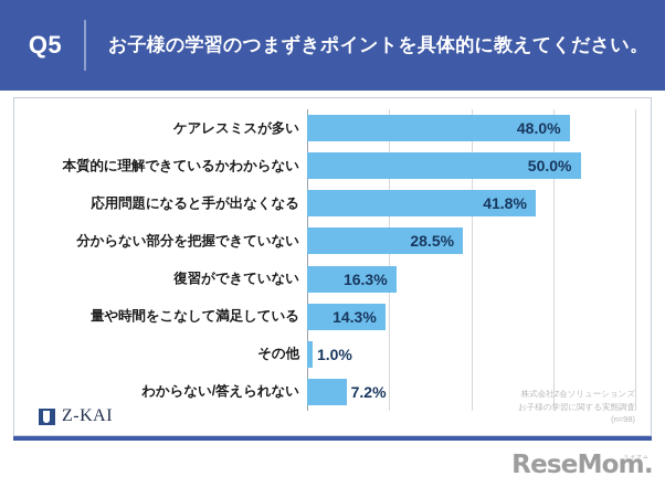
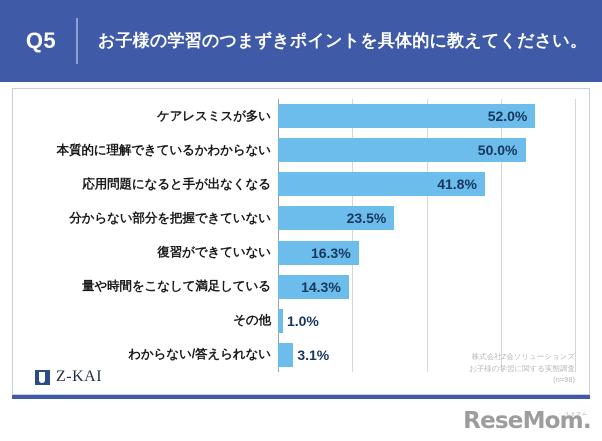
ケアレスミスが多い: 48.0% -> 52.0%
分からない部分を把握できていない: 28.5% -> 23.5%
わからない/答えられない: 7.2% -> 3.1%
